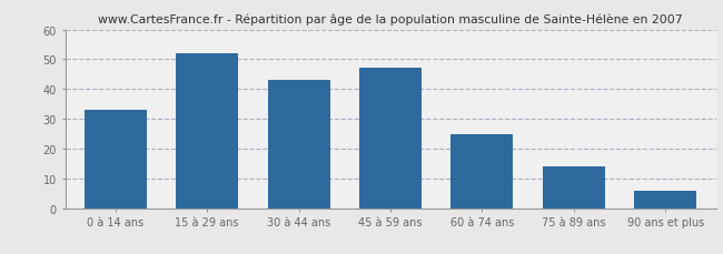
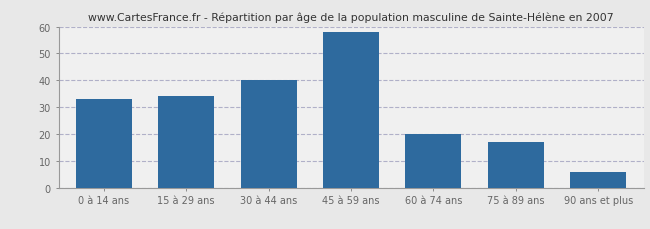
15 à 29 ans: 52 -> 34
30 à 44 ans: 43 -> 40
45 à 59 ans: 47 -> 58
60 à 74 ans: 25 -> 20
75 à 89 ans: 14 -> 17
